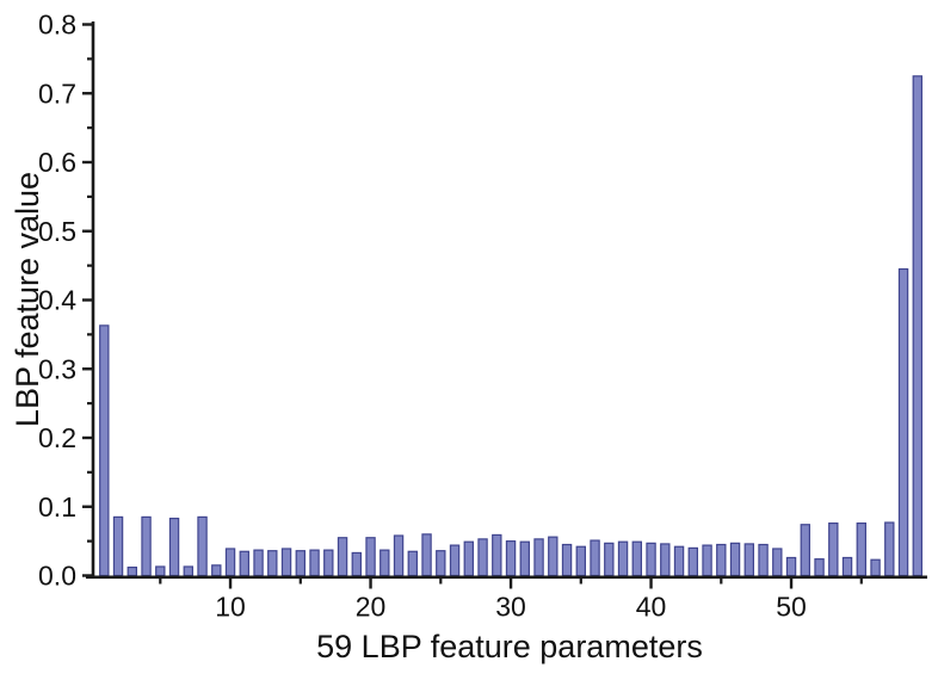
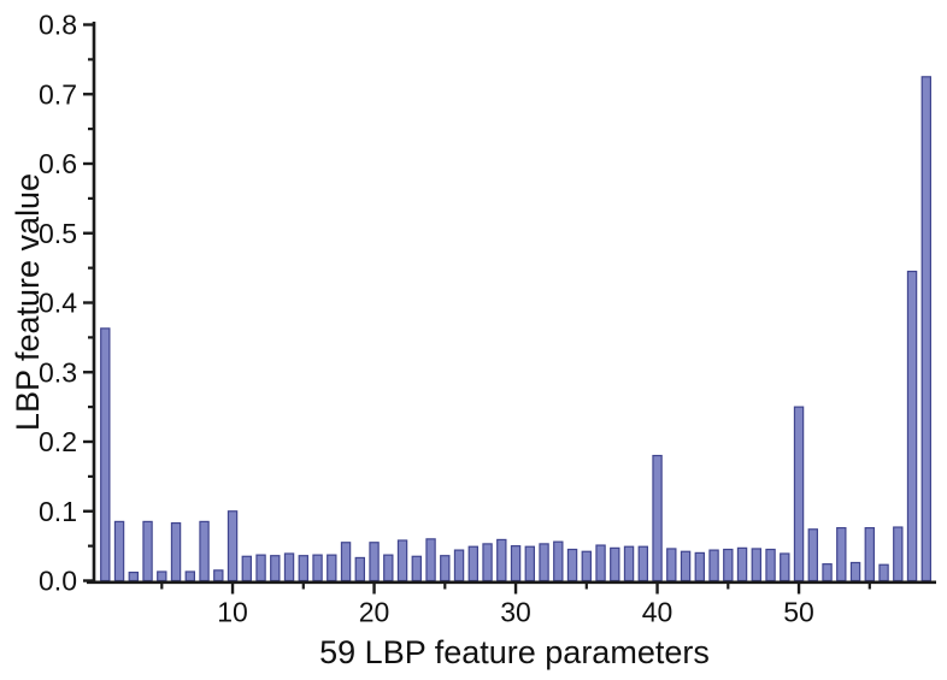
10: 0.04 -> 0.10
40: 0.05 -> 0.18
50: 0.03 -> 0.25
